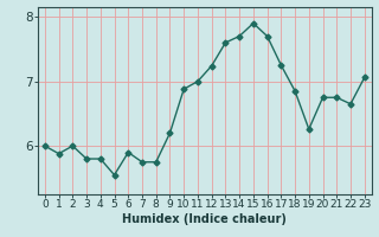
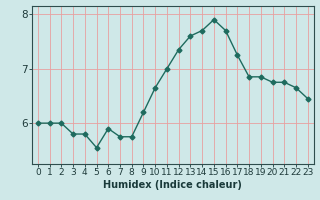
1: 5.88 -> 6.00
10: 6.88 -> 6.65
12: 7.24 -> 7.35
19: 6.26 -> 6.85
23: 7.06 -> 6.45
